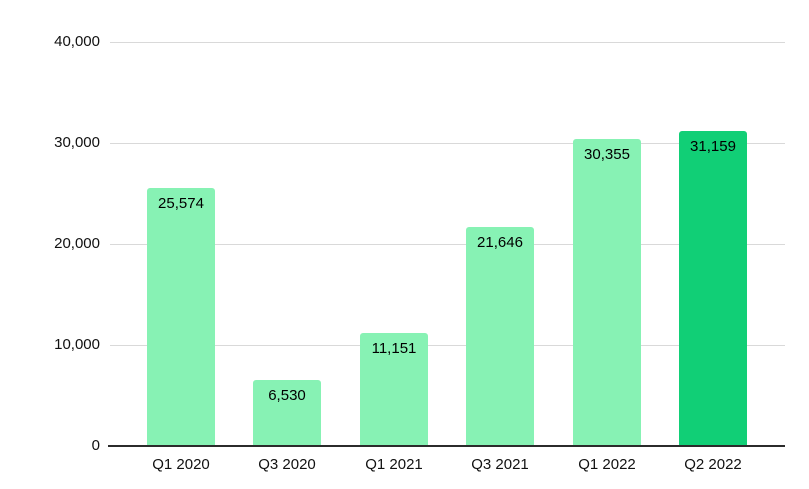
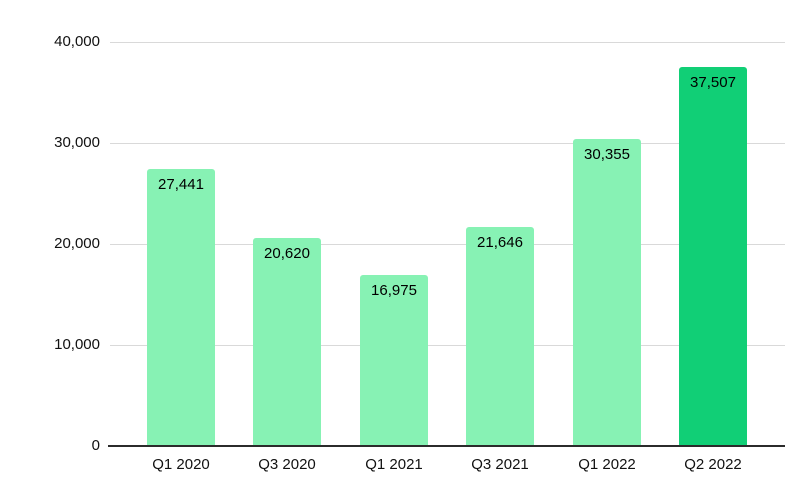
Q1 2020: 25,574 -> 27,441
Q3 2020: 6,530 -> 20,620
Q1 2021: 11,151 -> 16,975
Q2 2022: 31,159 -> 37,507
